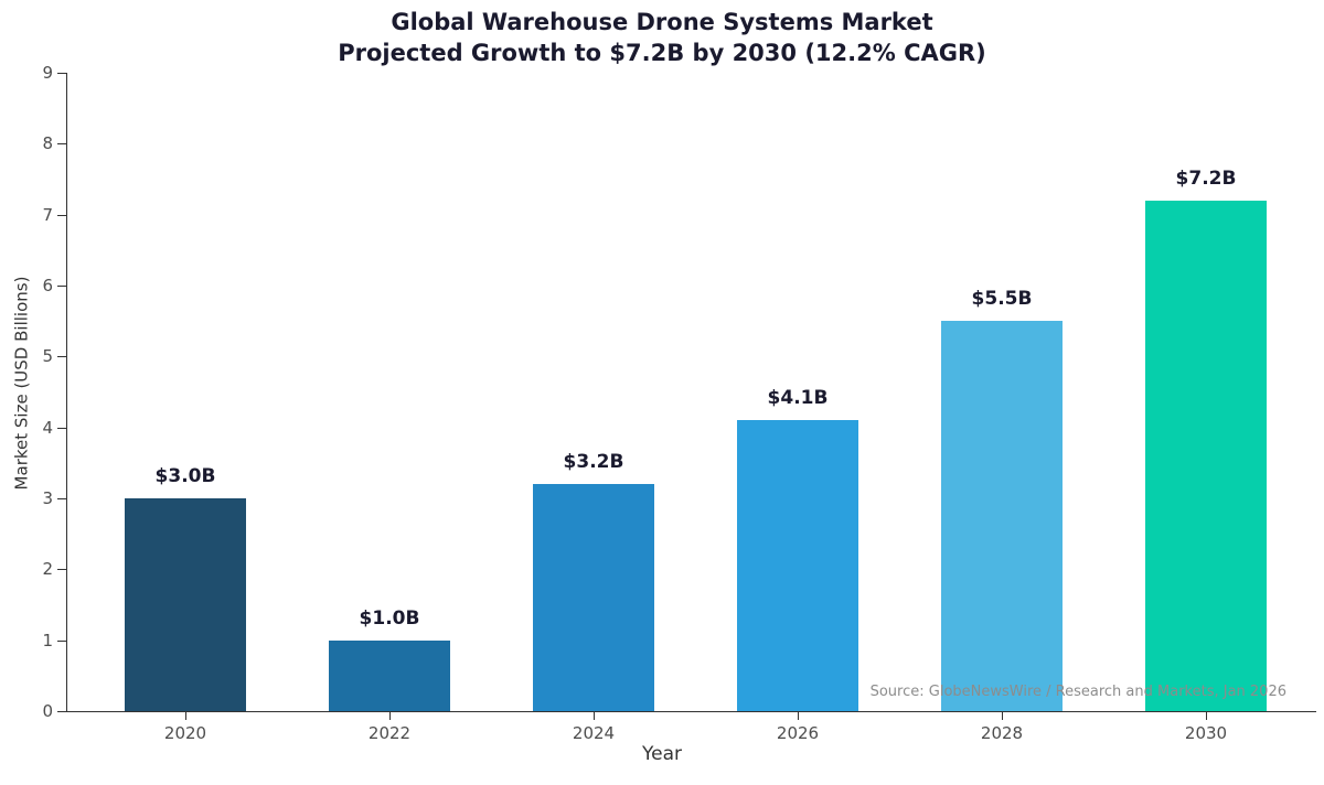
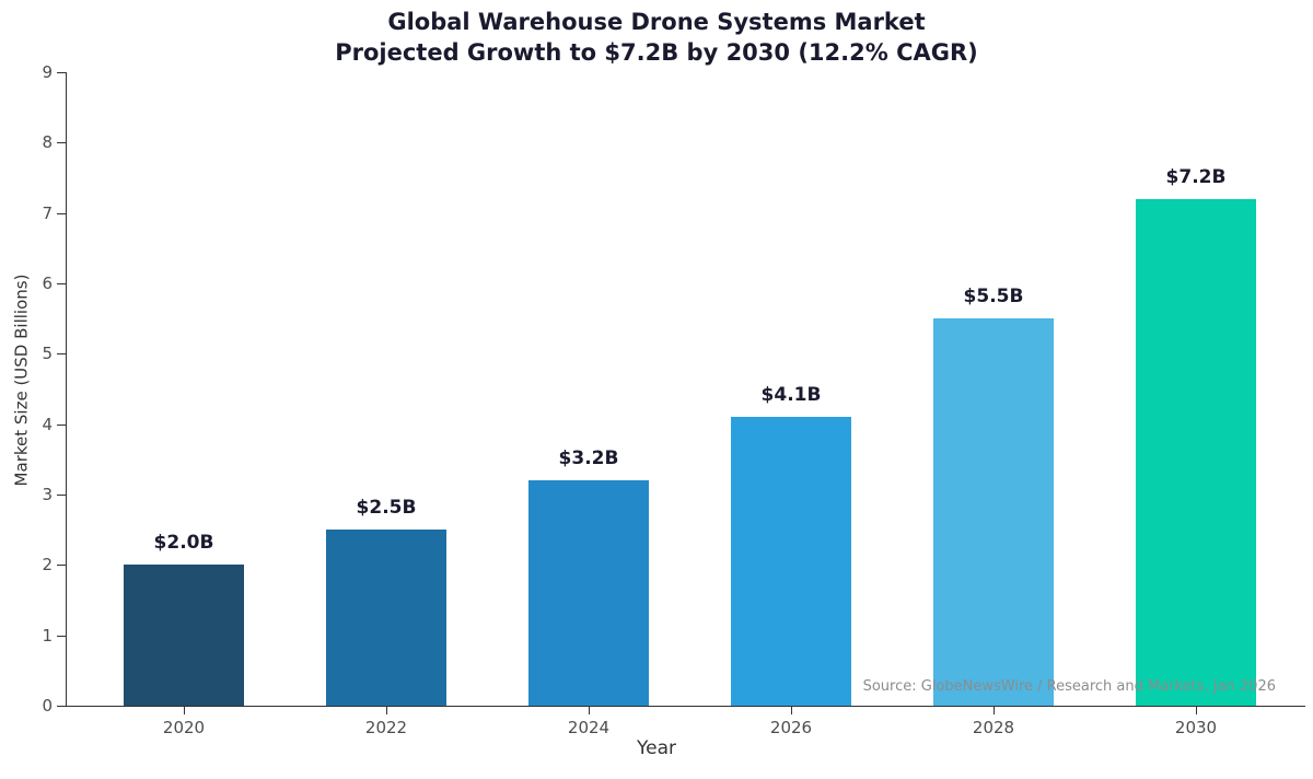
2020: $3.0B -> $2.0B
2022: $1.0B -> $2.5B
